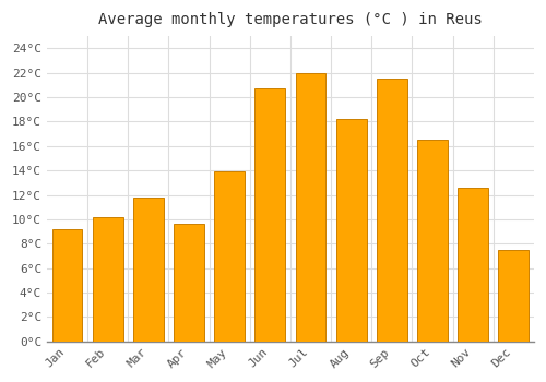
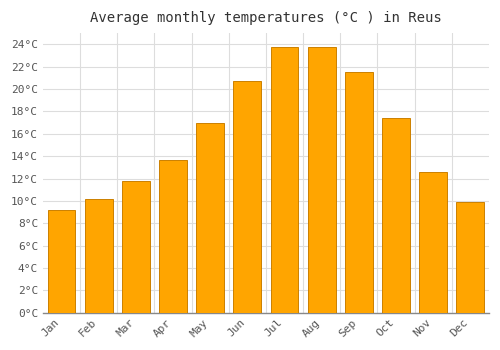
Apr: 9.6°C -> 13.7°C
May: 13.9°C -> 17.0°C
Jul: 22.0°C -> 23.8°C
Aug: 18.2°C -> 23.8°C
Oct: 16.5°C -> 17.4°C
Dec: 7.5°C -> 9.9°C
